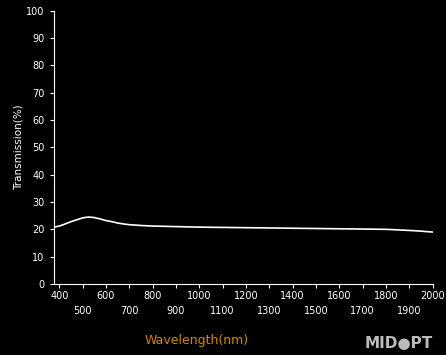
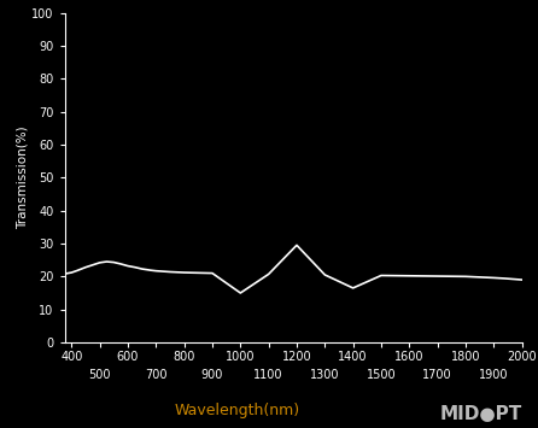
1000: 20.8 -> 15.0
1200: 20.6 -> 29.5
1400: 20.4 -> 16.5
